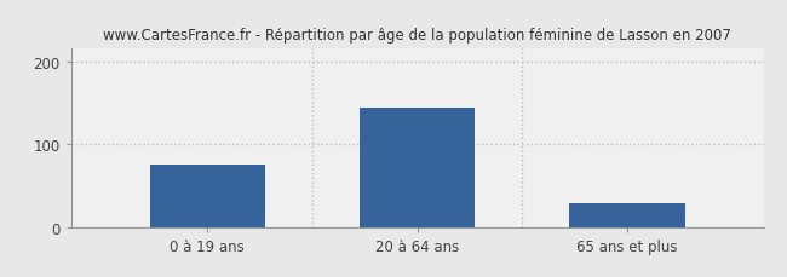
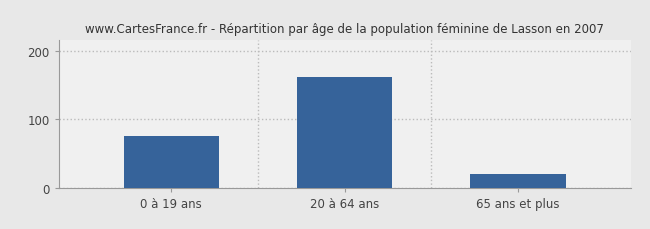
20 à 64 ans: 144 -> 162
65 ans et plus: 28 -> 20
